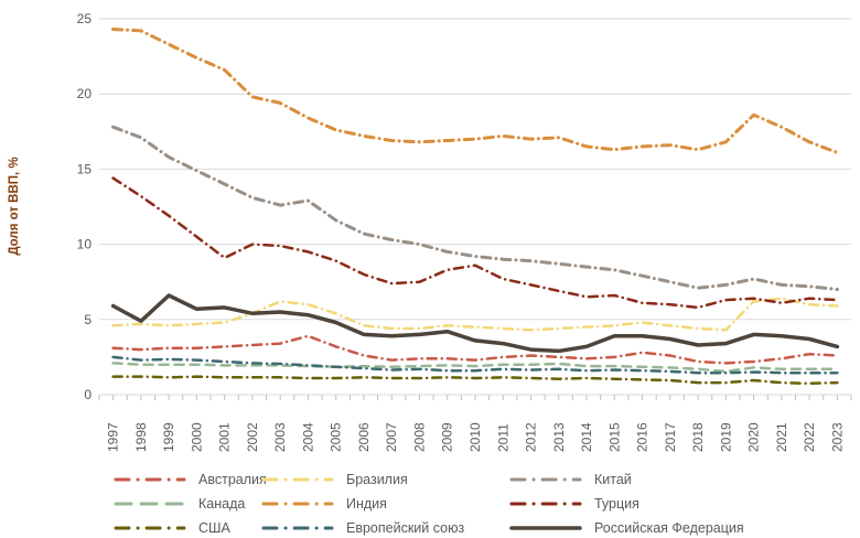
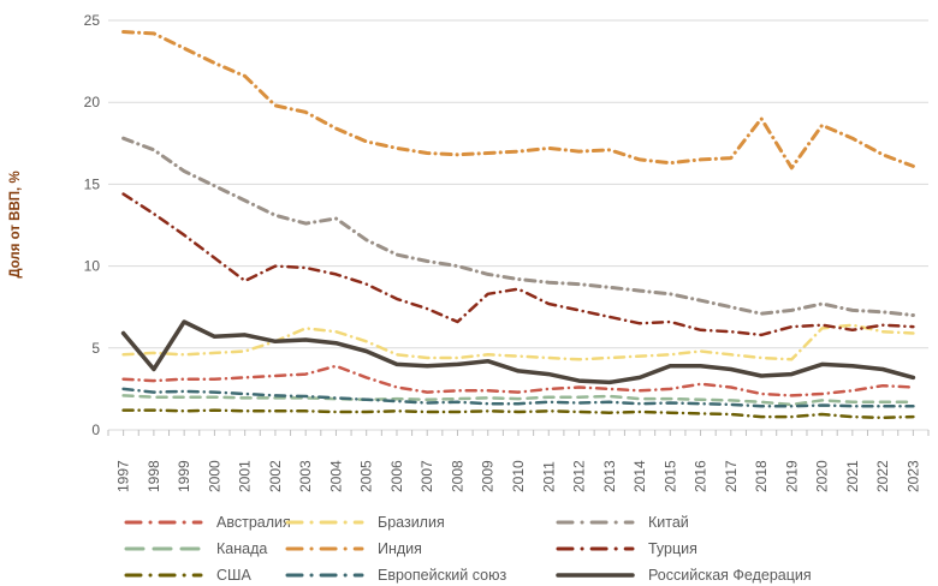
Российская Федерация/1998: 4.9 -> 3.7
Турция/2008: 7.5 -> 6.6
Индия/2018: 16.3 -> 19.0
Индия/2019: 16.8 -> 16.0
